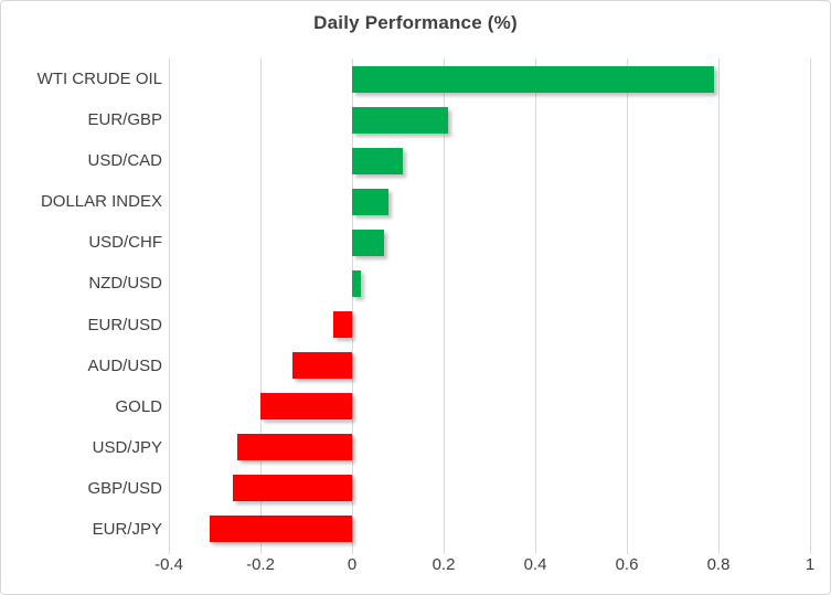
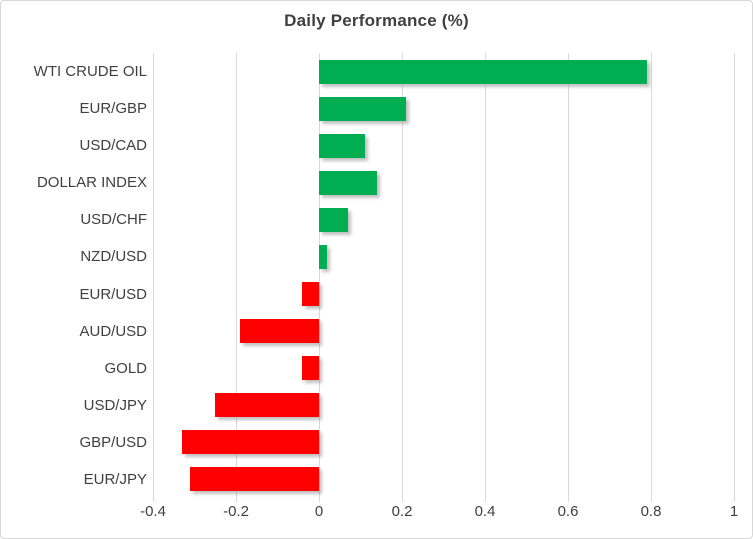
DOLLAR INDEX: 0.08 -> 0.14
AUD/USD: -0.13 -> -0.19
GOLD: -0.20 -> -0.04
GBP/USD: -0.26 -> -0.33
